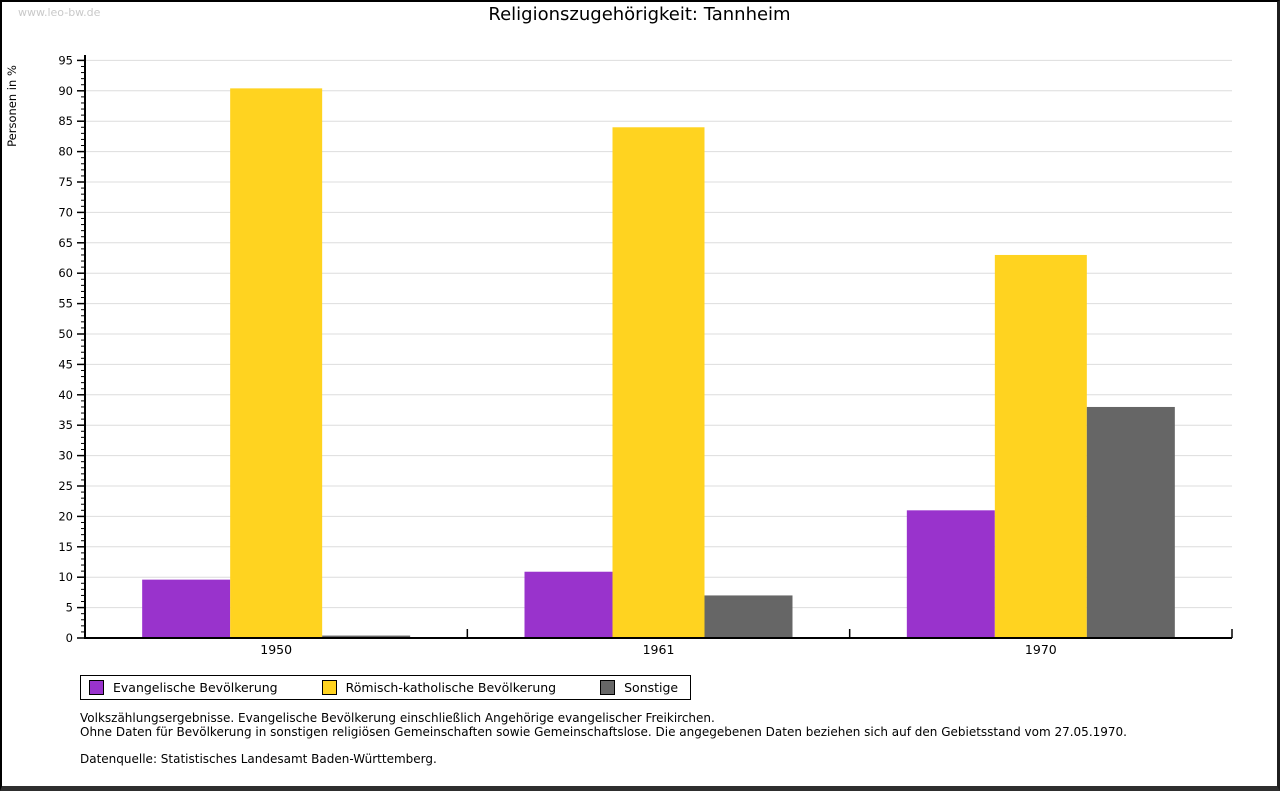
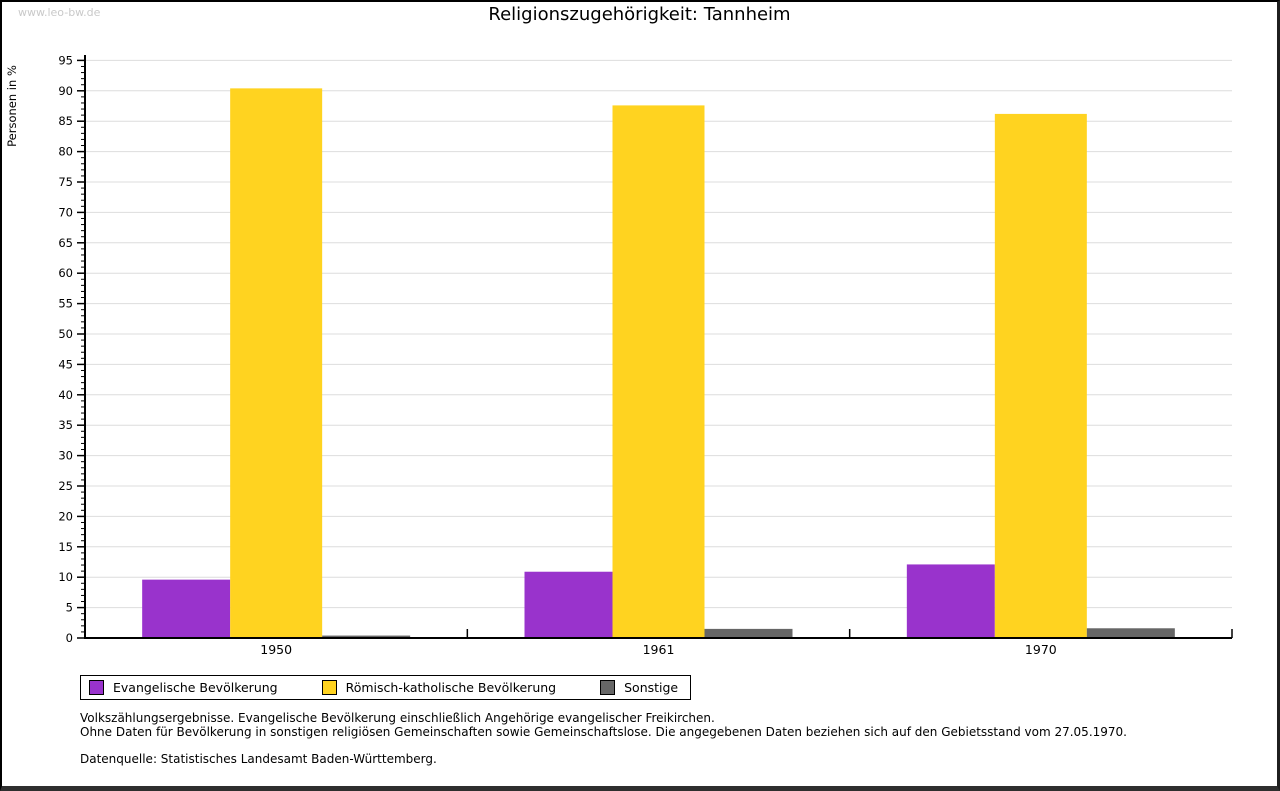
Römisch-katholische Bevölkerung/1961: 84 -> 88
Sonstige/1961: 7 -> 2
Evangelische Bevölkerung/1970: 21 -> 12
Römisch-katholische Bevölkerung/1970: 63 -> 86
Sonstige/1970: 38 -> 2
